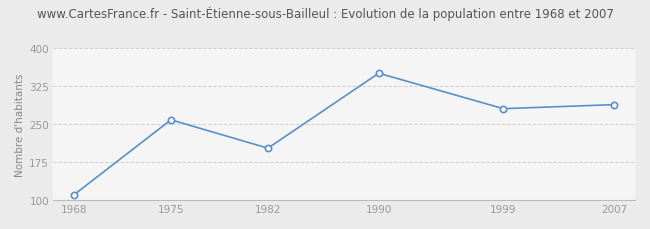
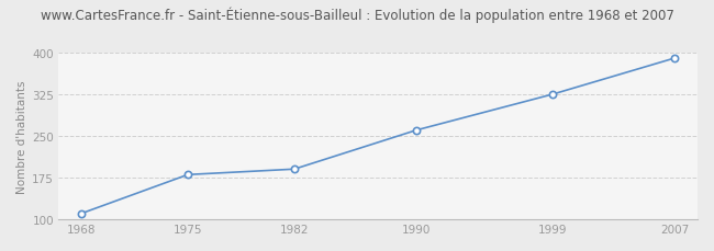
1975: 258 -> 180
1982: 202 -> 190
1990: 350 -> 260
1999: 280 -> 325
2007: 288 -> 390
